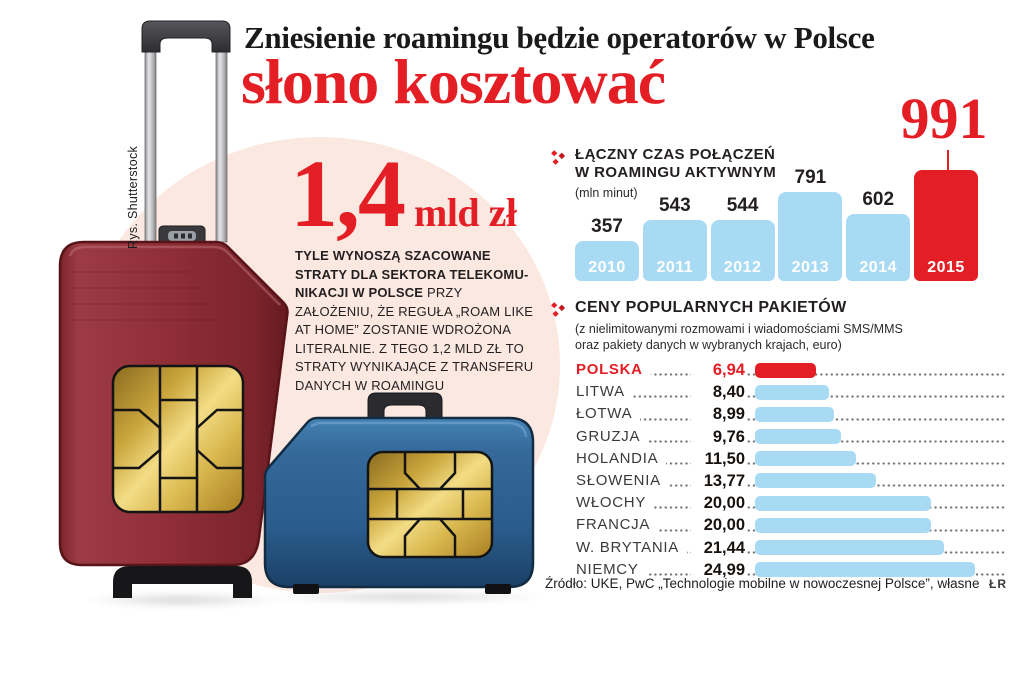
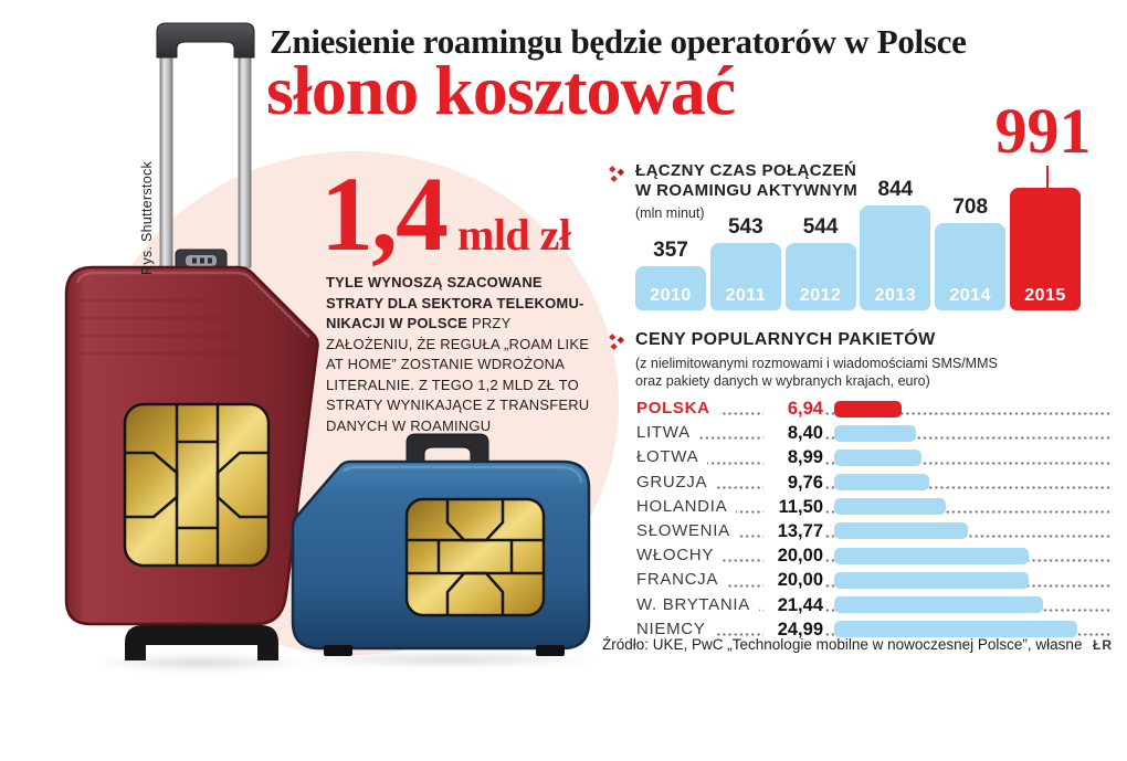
ŁĄCZNY CZAS POŁĄCZEŃ W ROAMINGU AKTYWNYM/2013: 791 -> 844
ŁĄCZNY CZAS POŁĄCZEŃ W ROAMINGU AKTYWNYM/2014: 602 -> 708
